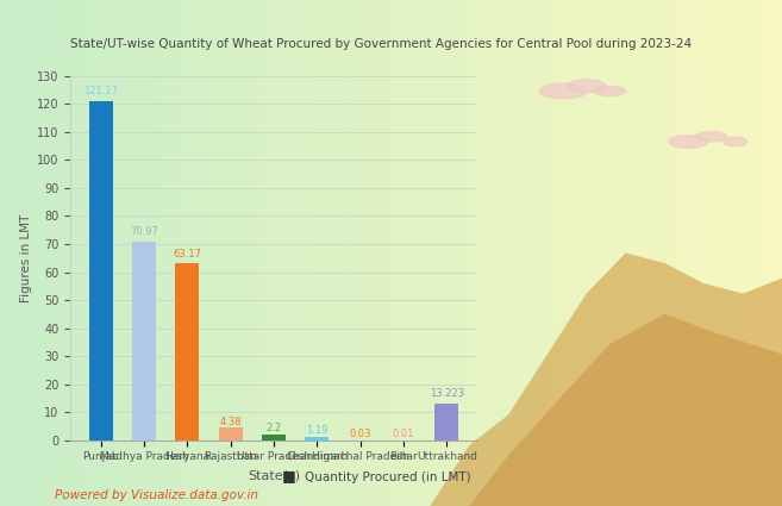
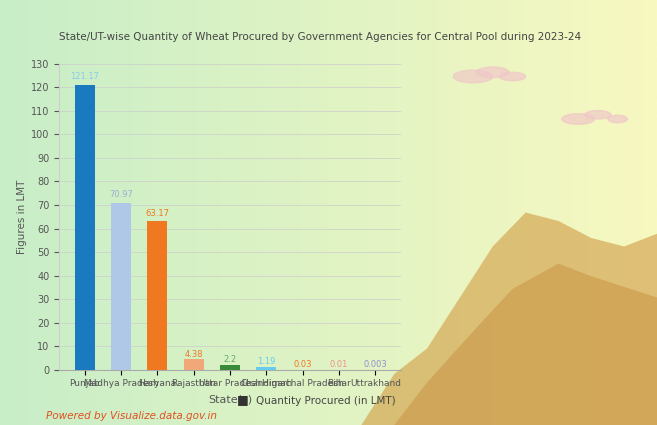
Uttrakhand: 13.223 -> 0.003
